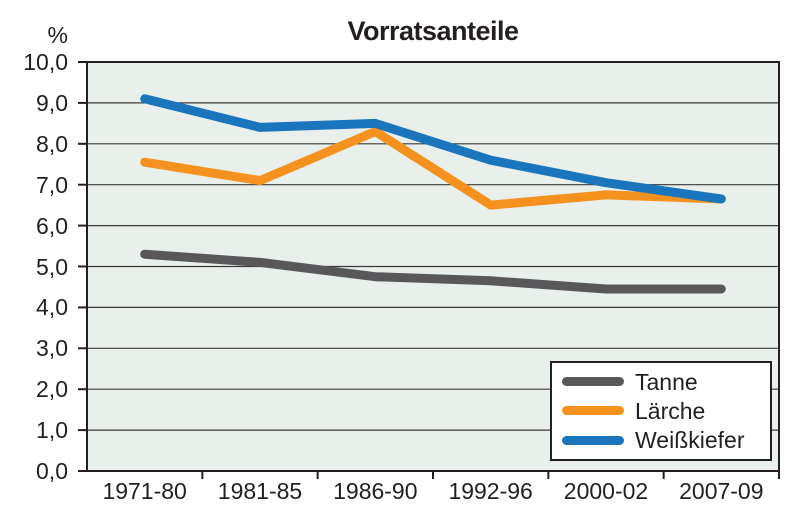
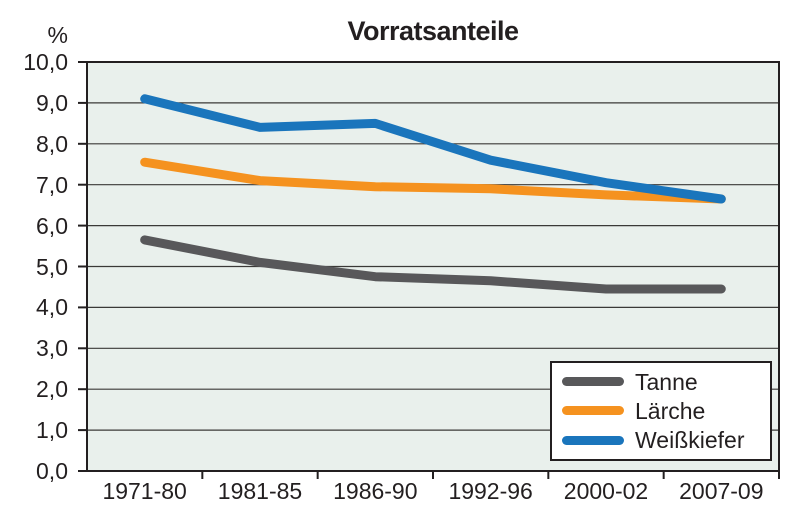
Tanne/1971-80: 5,3 -> 5,7
Lärche/1986-90: 8,3 -> 7,0
Lärche/1992-96: 6,5 -> 6,9
